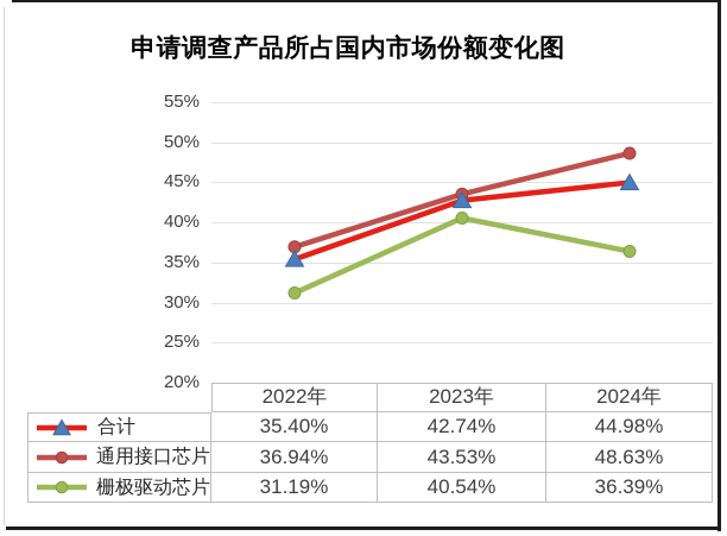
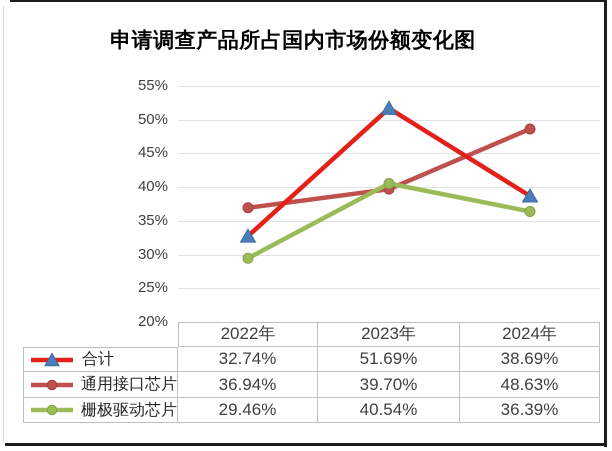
合计/2022年: 35.40% -> 32.74%
栅极驱动芯片/2022年: 31.19% -> 29.46%
合计/2023年: 42.74% -> 51.69%
通用接口芯片/2023年: 43.53% -> 39.70%
合计/2024年: 44.98% -> 38.69%
